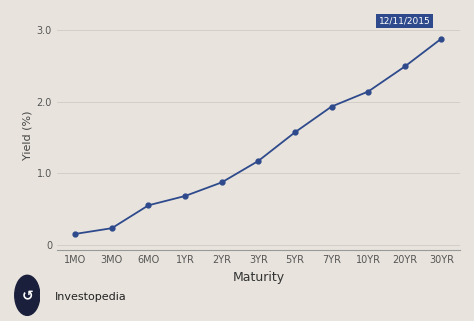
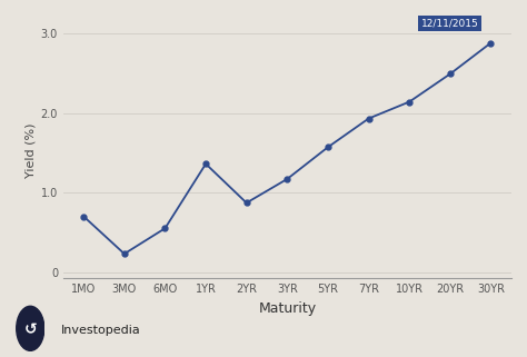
1MO: 0.15 -> 0.70
1YR: 0.68 -> 1.36
